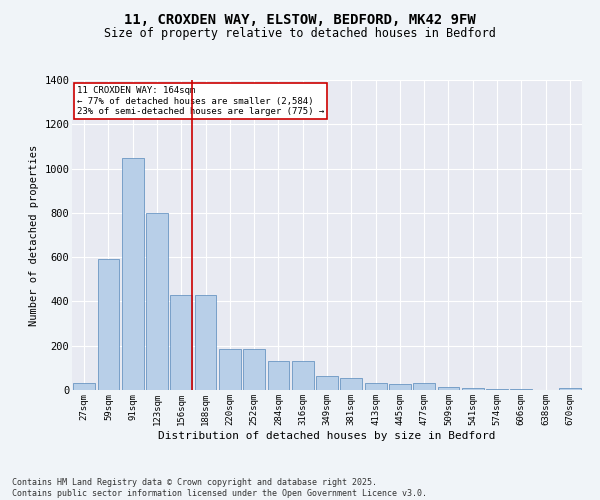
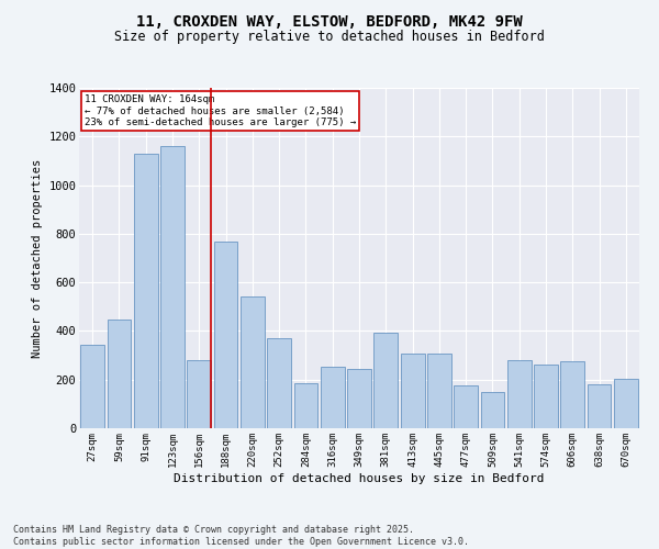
27sqm: 30 -> 345
59sqm: 590 -> 445
91sqm: 1050 -> 1130
123sqm: 800 -> 1160
156sqm: 430 -> 280
188sqm: 430 -> 770
220sqm: 185 -> 540
252sqm: 185 -> 370
284sqm: 130 -> 185
316sqm: 130 -> 255
349sqm: 65 -> 245
381sqm: 55 -> 395
413sqm: 30 -> 305
445sqm: 25 -> 305
477sqm: 30 -> 175
509sqm: 15 -> 150
541sqm: 8 -> 280
574sqm: 5 -> 260
606sqm: 3 -> 275
638sqm: 2 -> 180
670sqm: 8 -> 205
